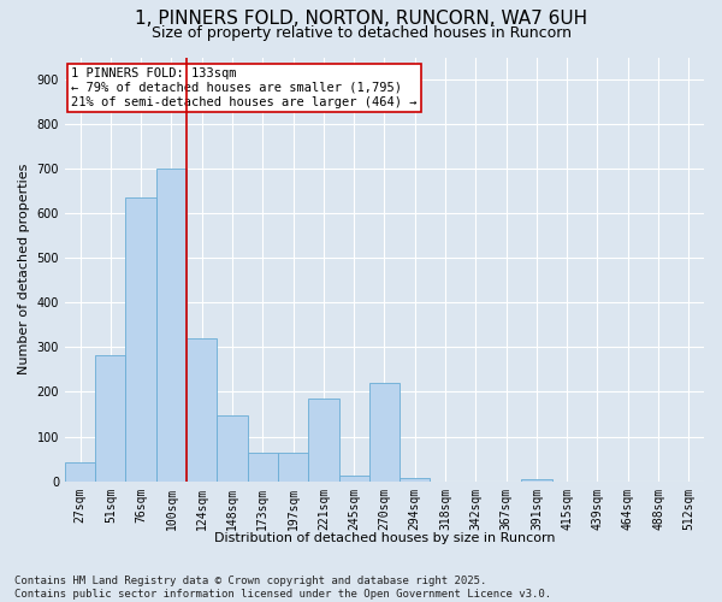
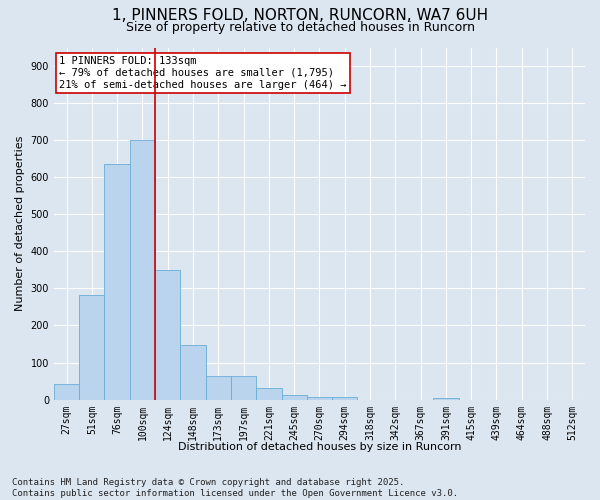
124sqm: 320 -> 350
221sqm: 185 -> 30
270sqm: 220 -> 8
